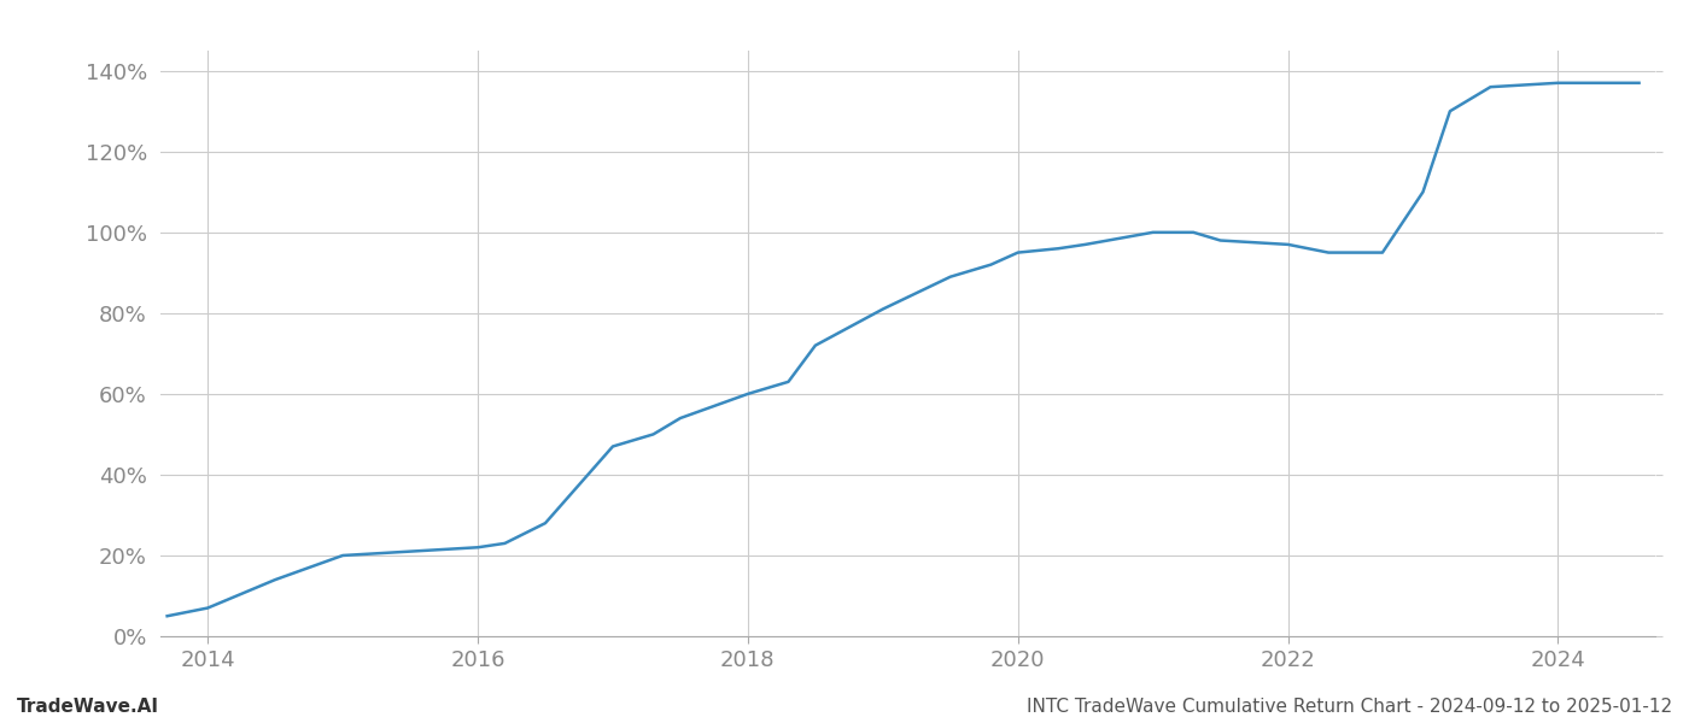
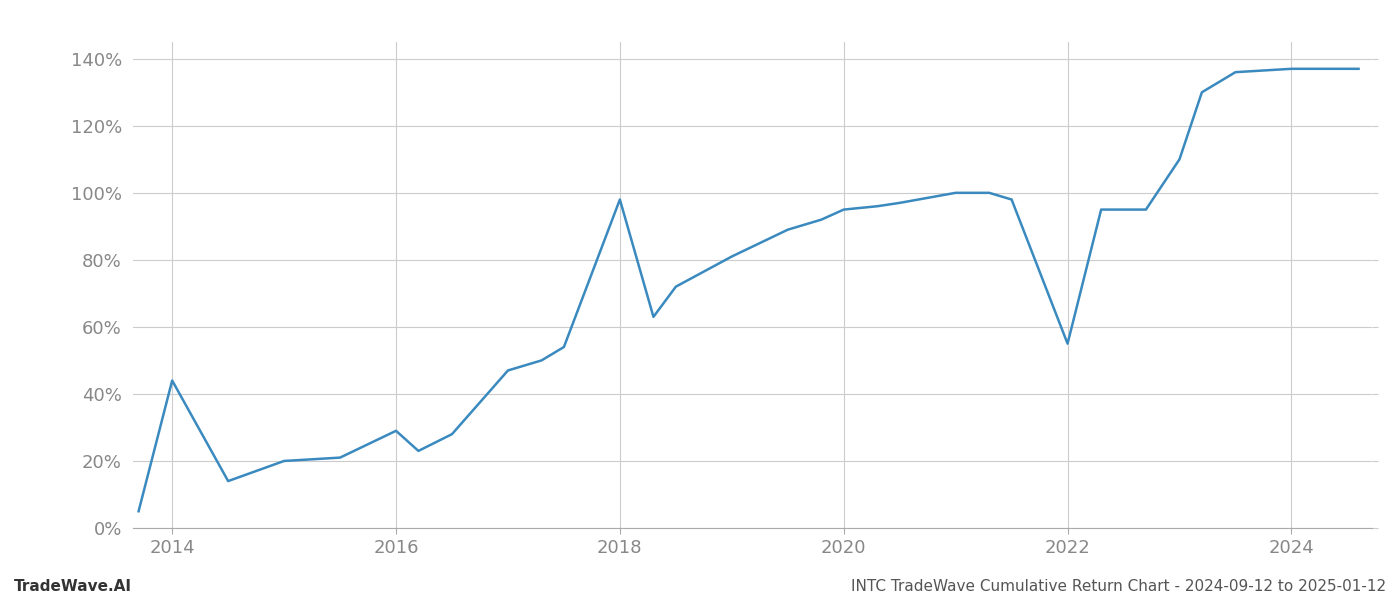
2014: 7% -> 44%
2016: 22% -> 29%
2018: 60% -> 98%
2022: 97% -> 55%
